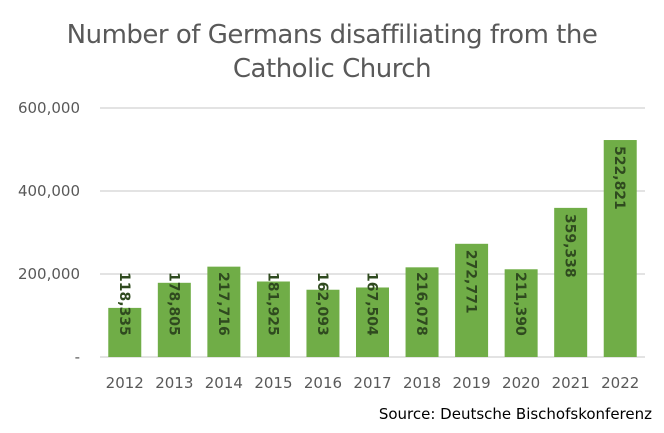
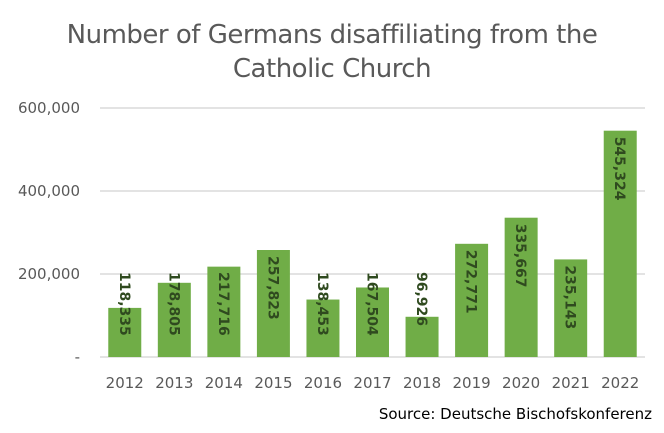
2015: 181,925 -> 257,823
2016: 162,093 -> 138,453
2018: 216,078 -> 96,926
2020: 211,390 -> 335,667
2021: 359,338 -> 235,143
2022: 522,821 -> 545,324
